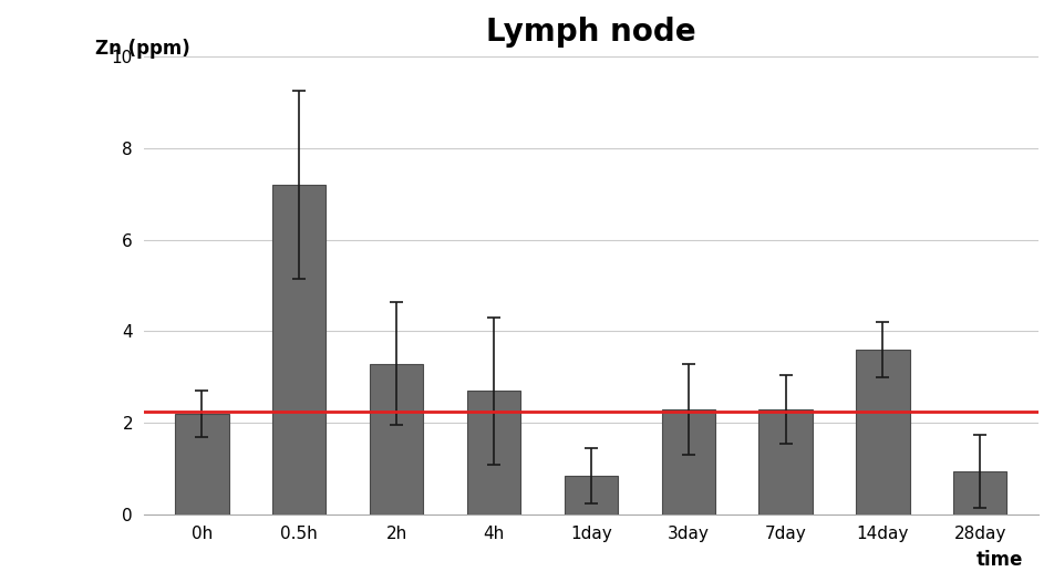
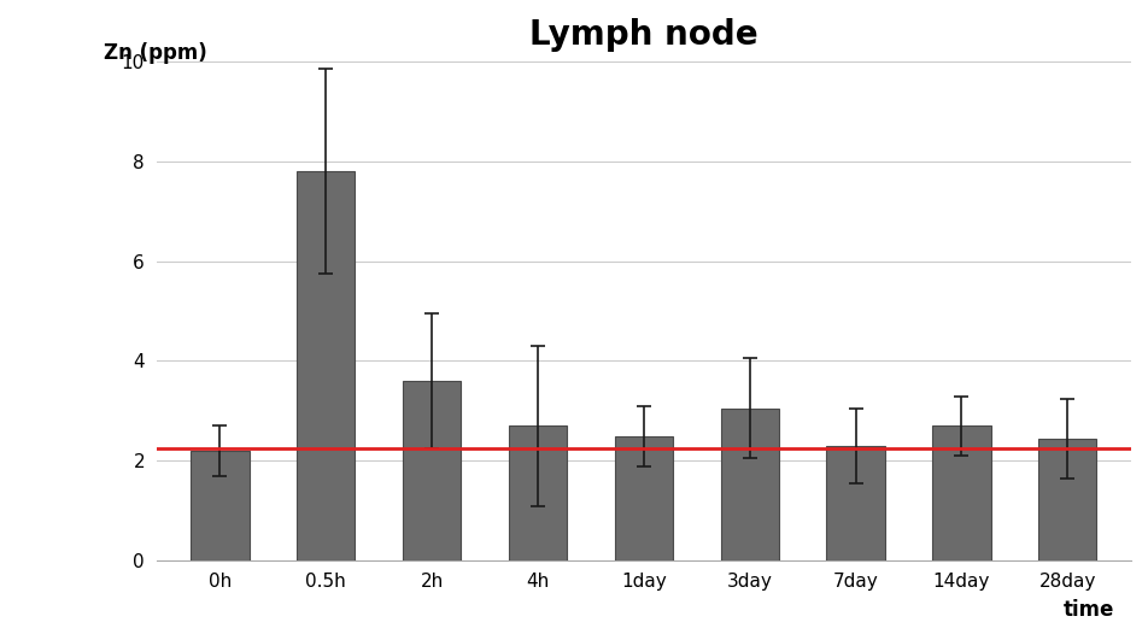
0.5h: 7.20 -> 7.80
2h: 3.30 -> 3.60
1day: 0.85 -> 2.50
3day: 2.30 -> 3.05
14day: 3.60 -> 2.70
28day: 0.95 -> 2.45
